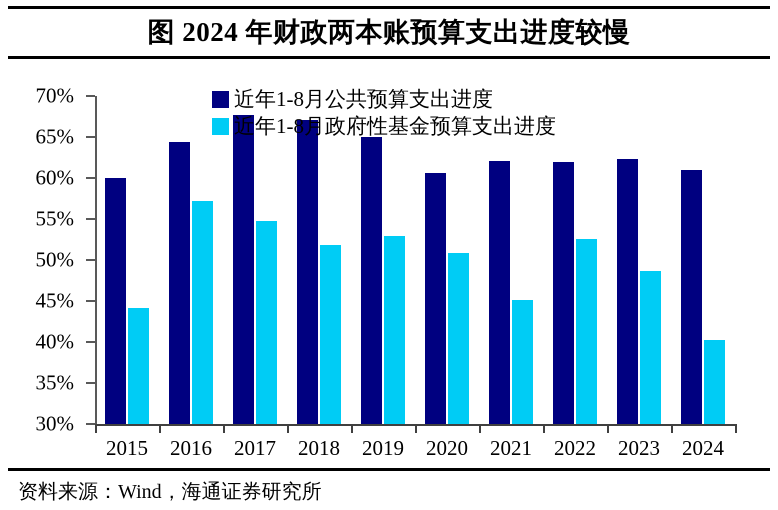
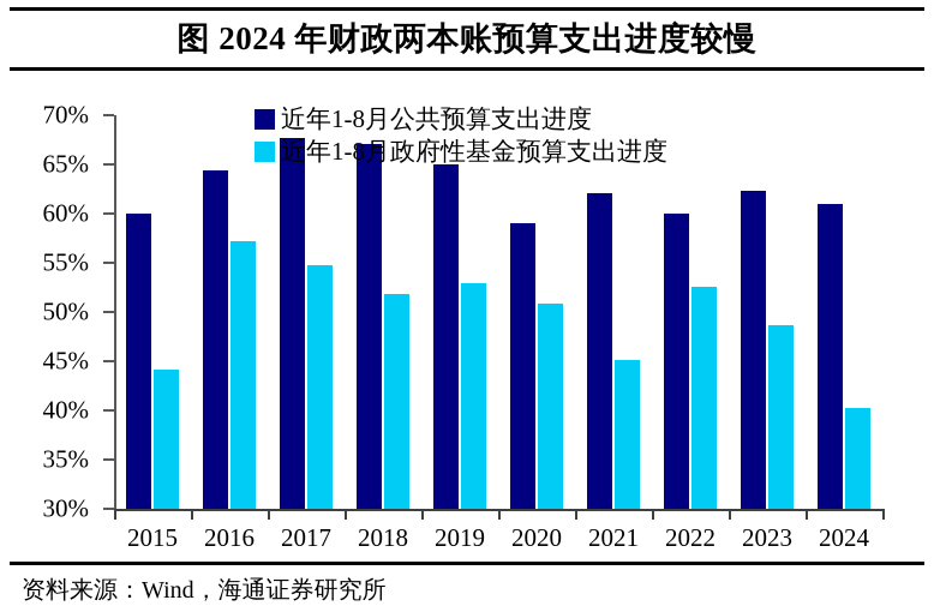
近年1-8月公共预算支出进度/2020: 61% -> 59%
近年1-8月公共预算支出进度/2022: 62% -> 60%
